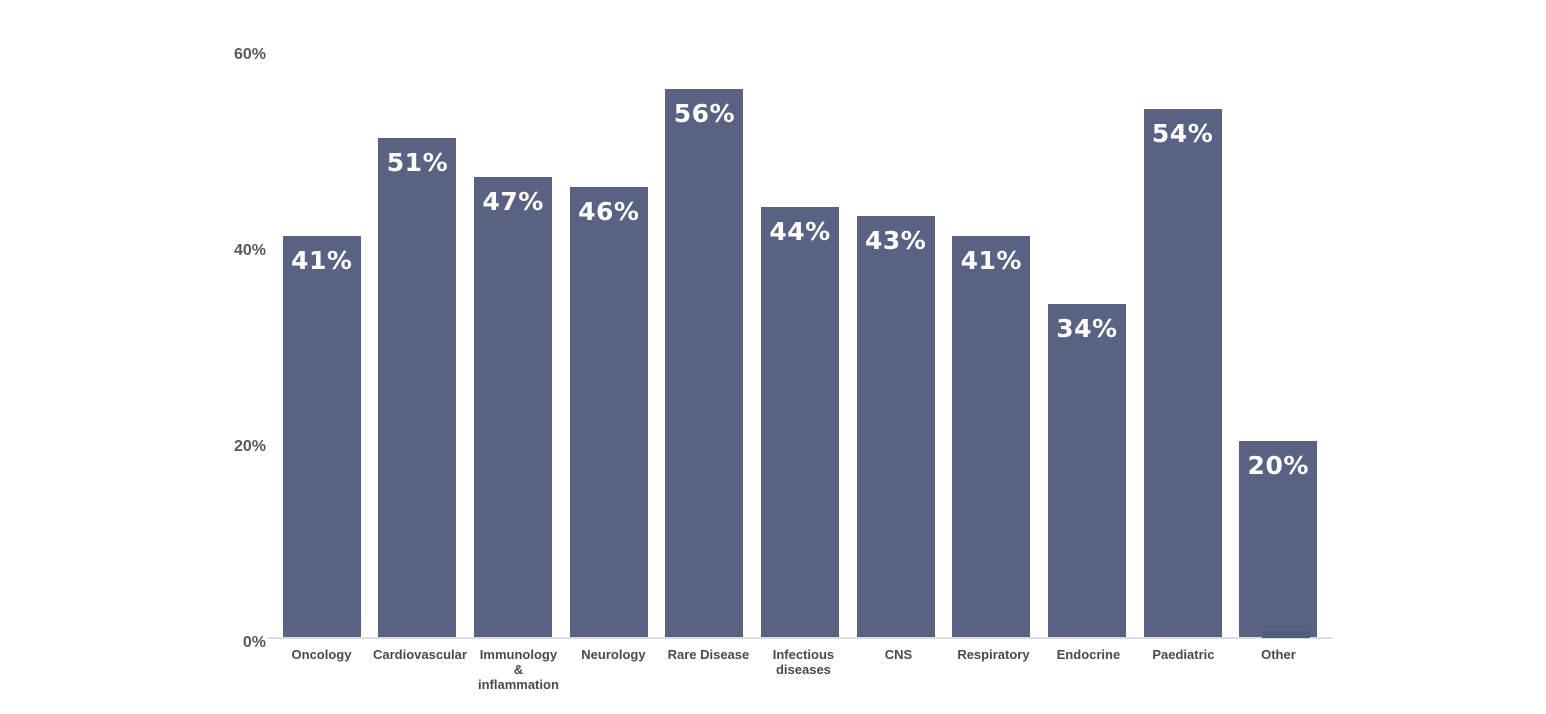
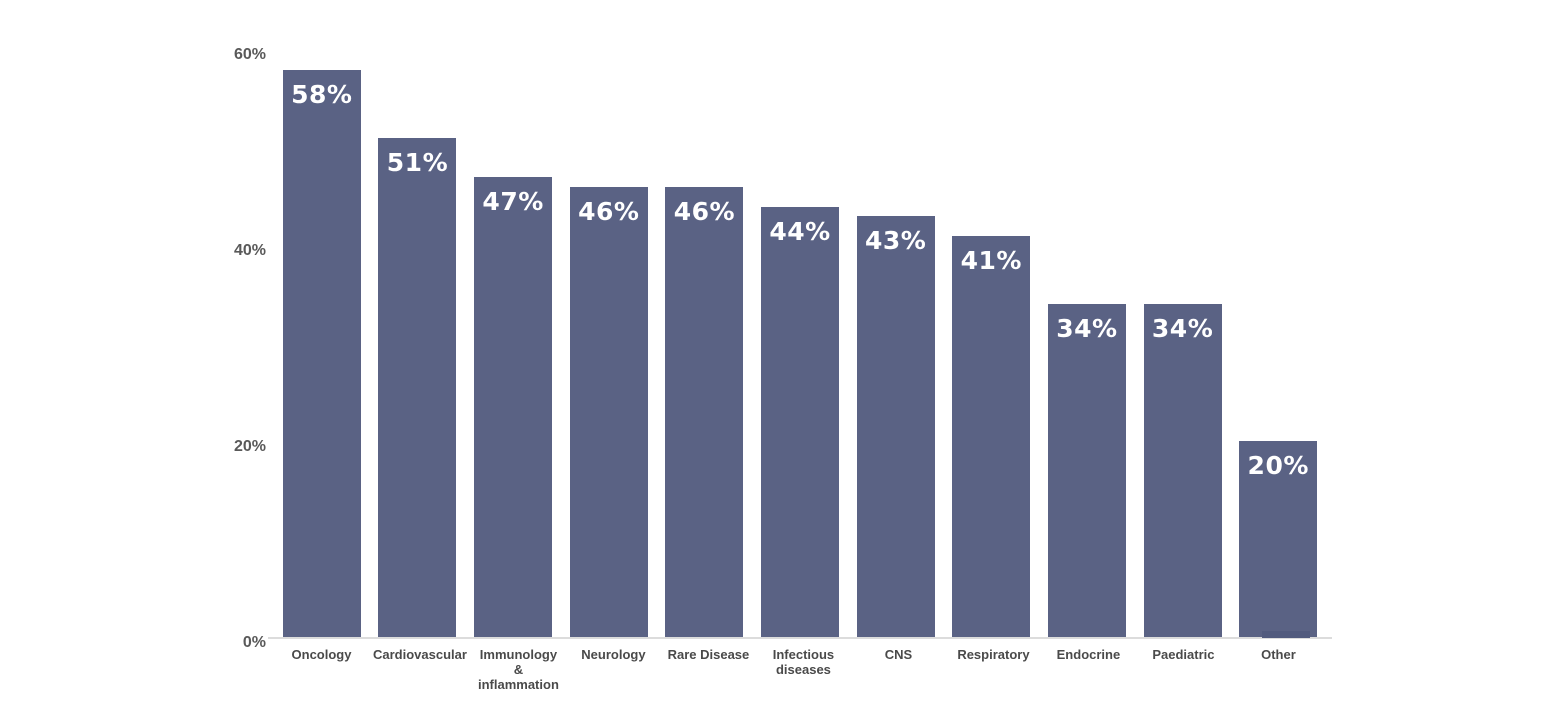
Oncology: 41% -> 58%
Rare Disease: 56% -> 46%
Paediatric: 54% -> 34%
